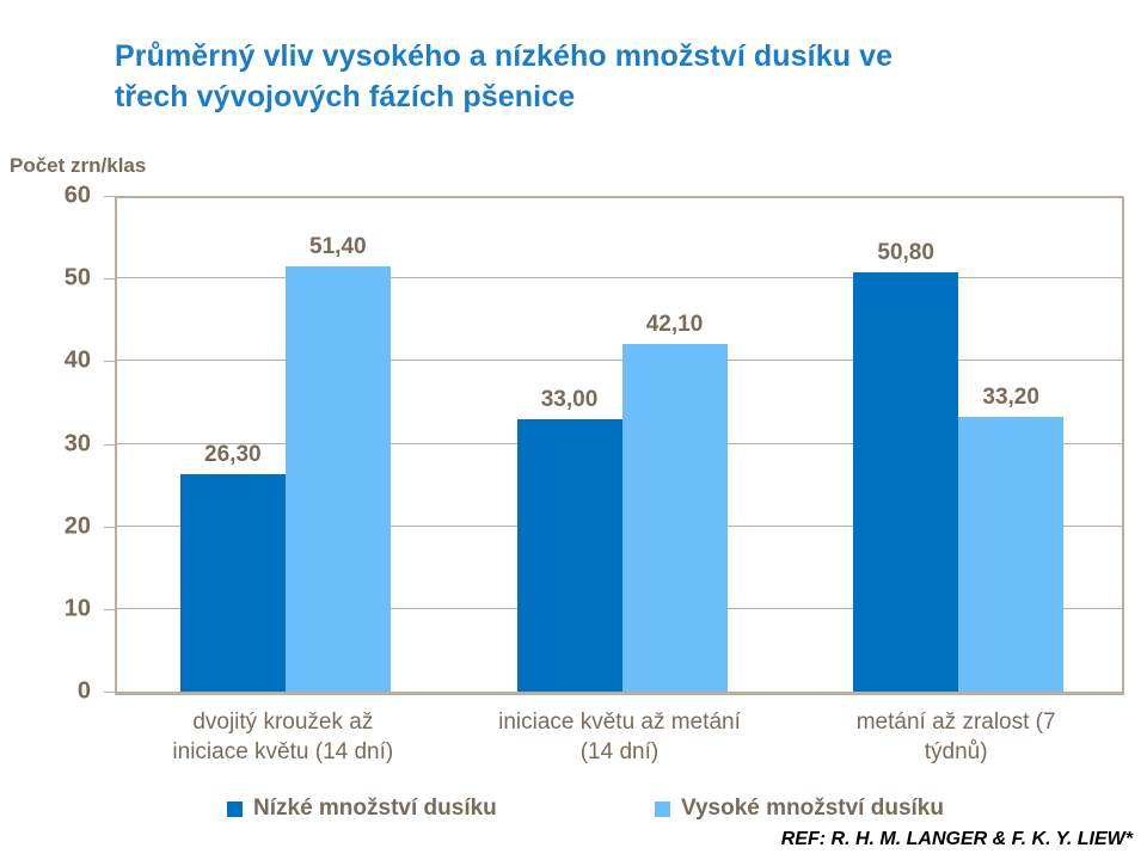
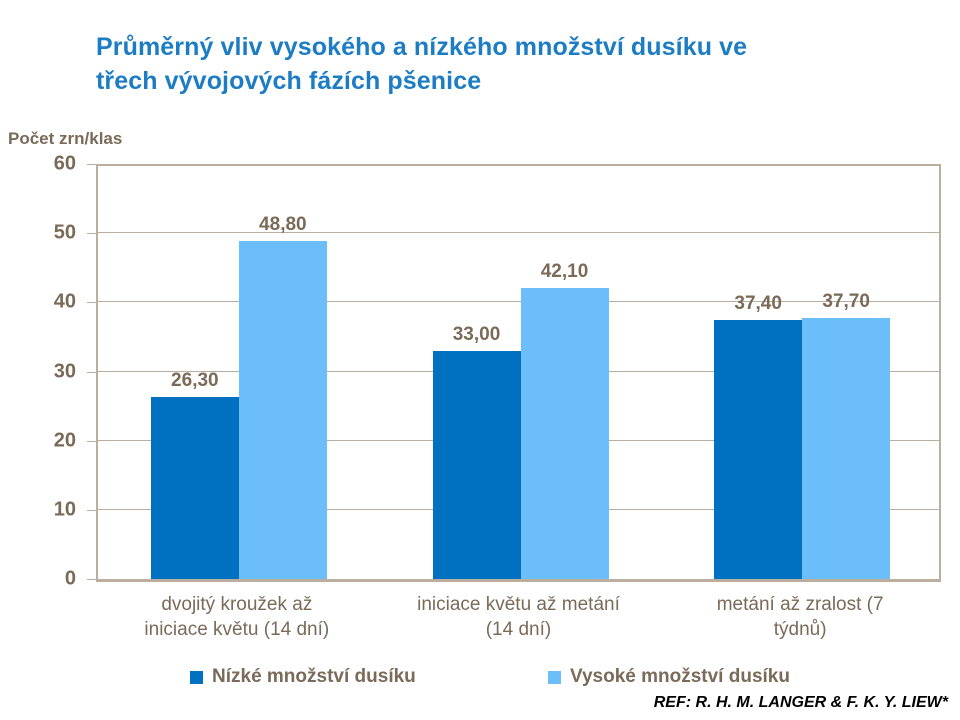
Vysoké množství dusíku/dvojitý kroužek až iniciace květu (14 dní): 51,40 -> 48,80
Nízké množství dusíku/metání až zralost (7 týdnů): 50,80 -> 37,40
Vysoké množství dusíku/metání až zralost (7 týdnů): 33,20 -> 37,70
